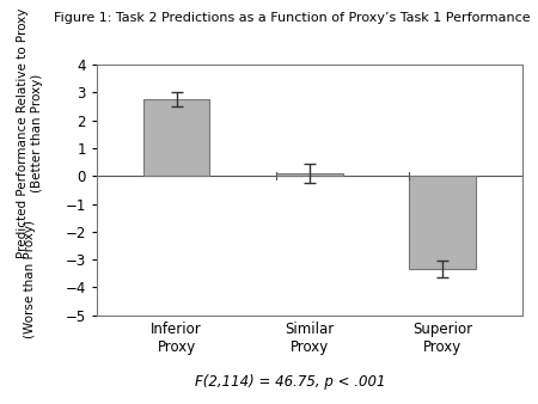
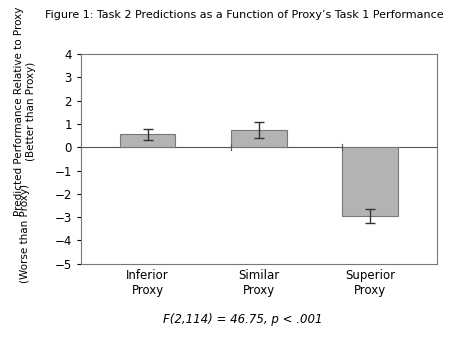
Inferior Proxy: 2.75 -> 0.55
Similar Proxy: 0.10 -> 0.75
Superior Proxy: -3.35 -> -2.95
